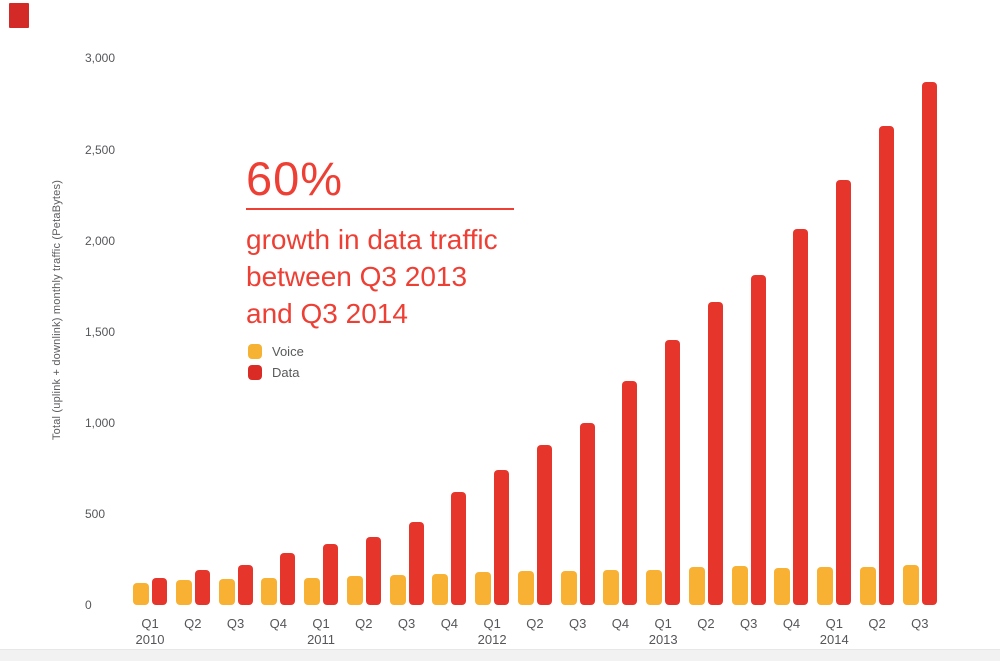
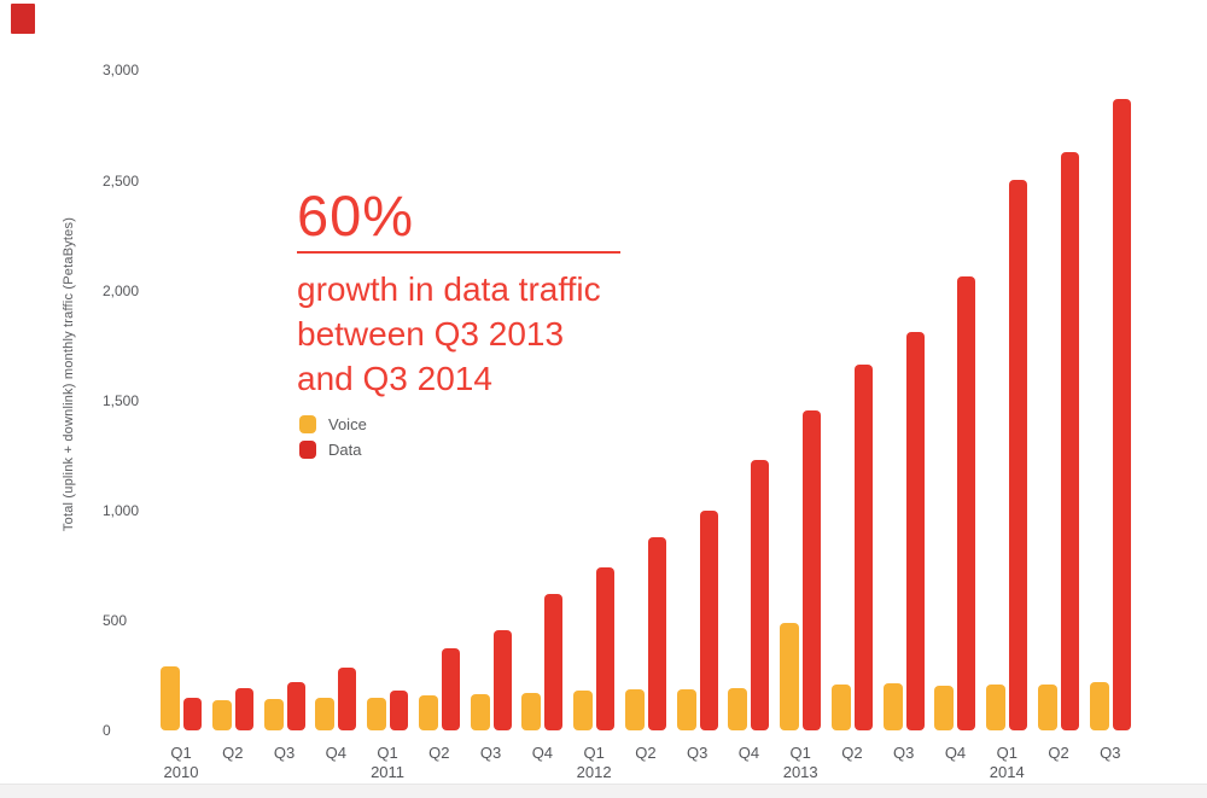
Voice/Q1 2010: 120 -> 290
Data/Q1 2011: 340 -> 180
Voice/Q1 2013: 190 -> 490
Data/Q1 2014: 2340 -> 2500
